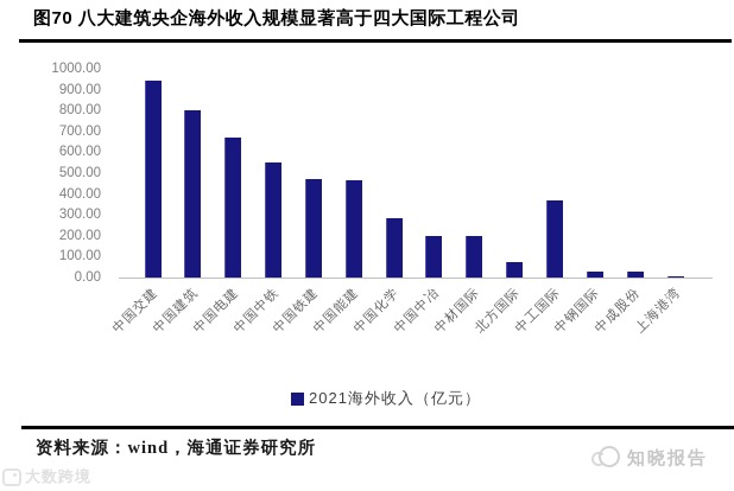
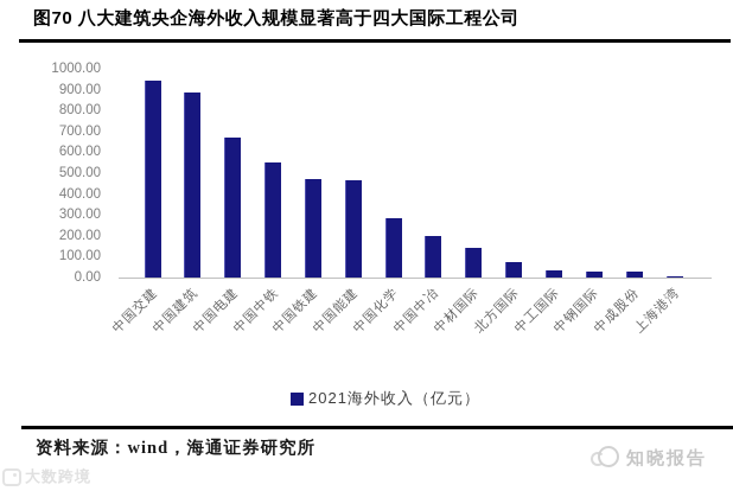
中国建筑: 800 -> 880
中材国际: 200 -> 140
中工国际: 370 -> 40
